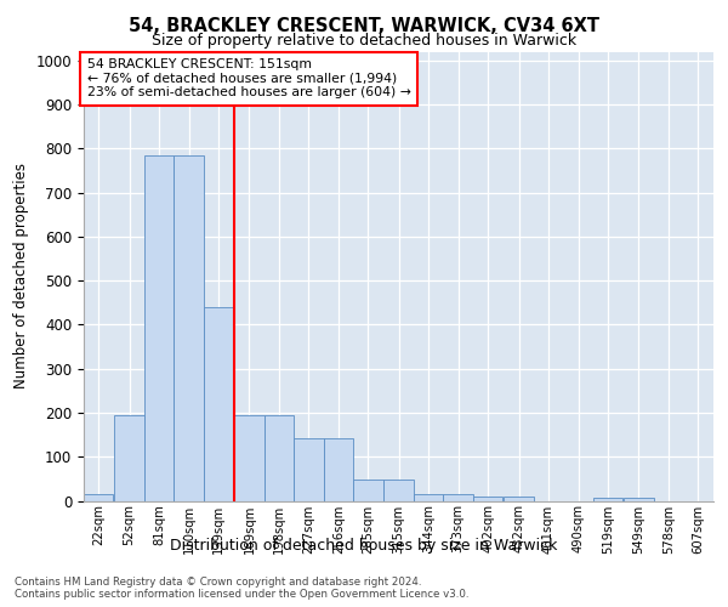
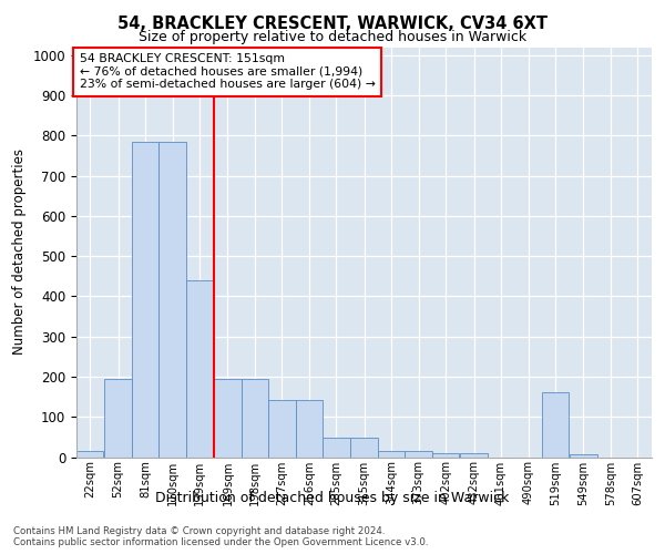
519sqm: 8 -> 160
